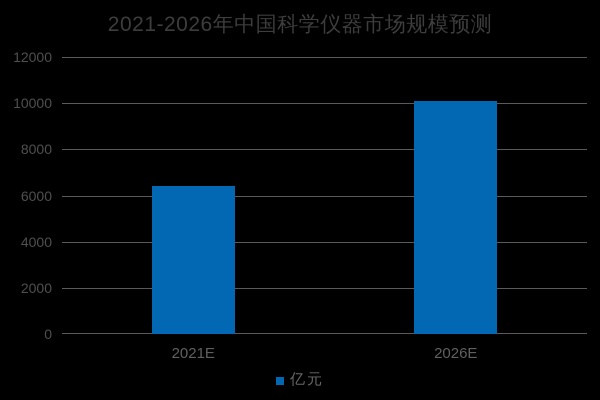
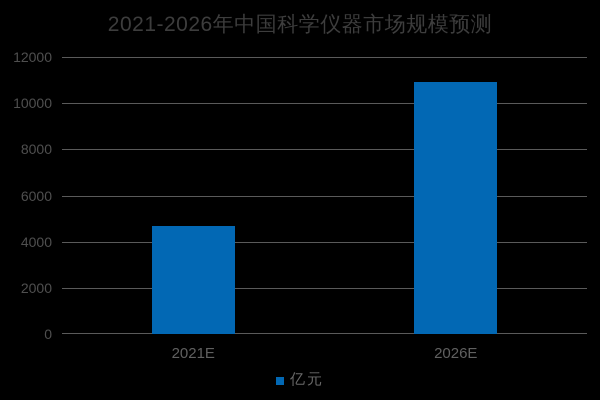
2021E: 6400 -> 4700
2026E: 10100 -> 10900
